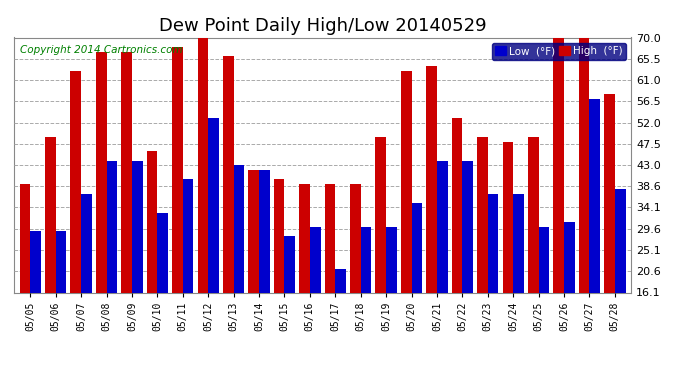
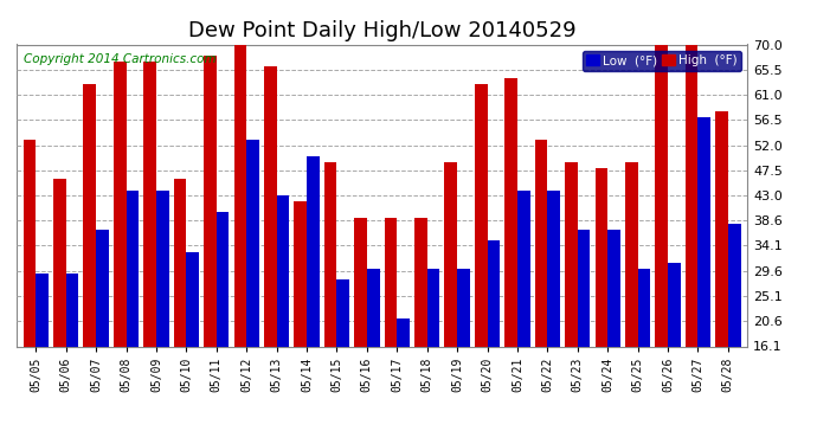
High (°F)/05/05: 39 -> 53
High (°F)/05/06: 49 -> 46
Low (°F)/05/14: 42 -> 50
High (°F)/05/15: 40 -> 49
